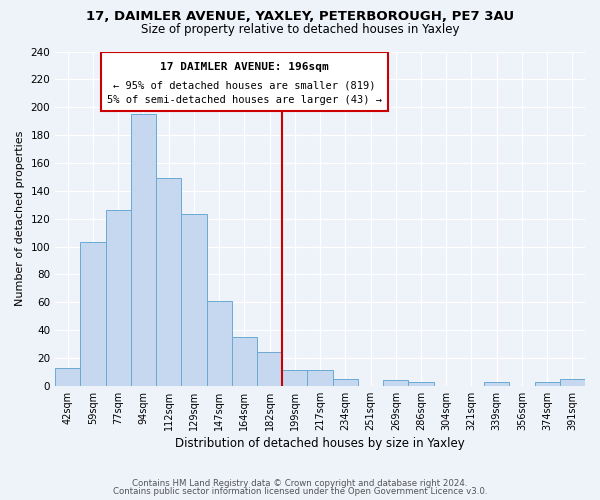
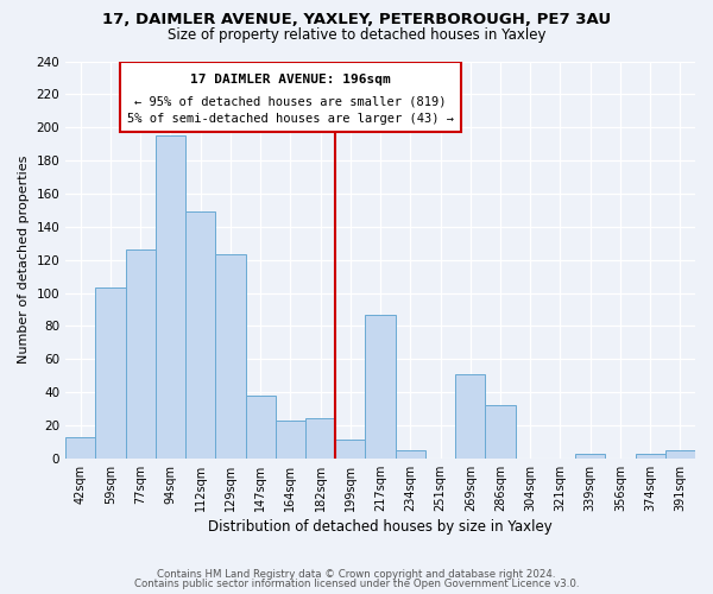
147sqm: 61 -> 38
164sqm: 35 -> 23
217sqm: 11 -> 87
269sqm: 4 -> 51
286sqm: 3 -> 32
